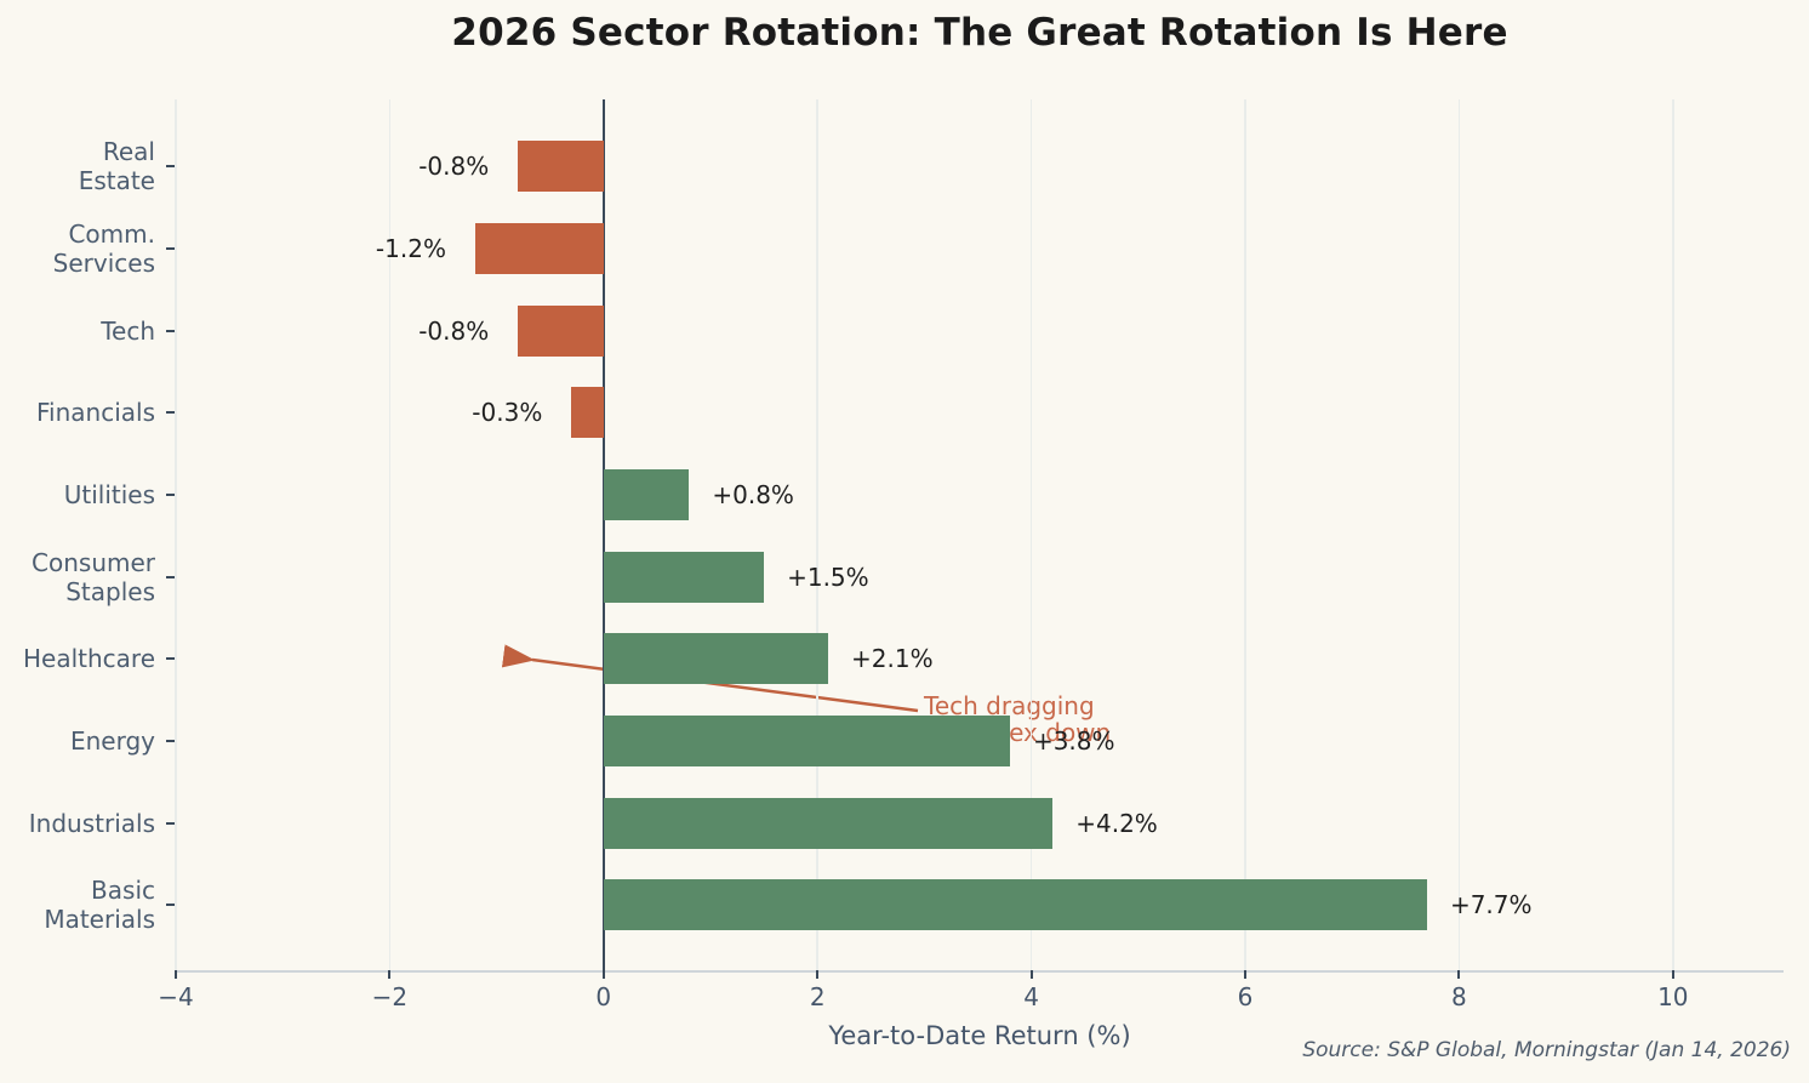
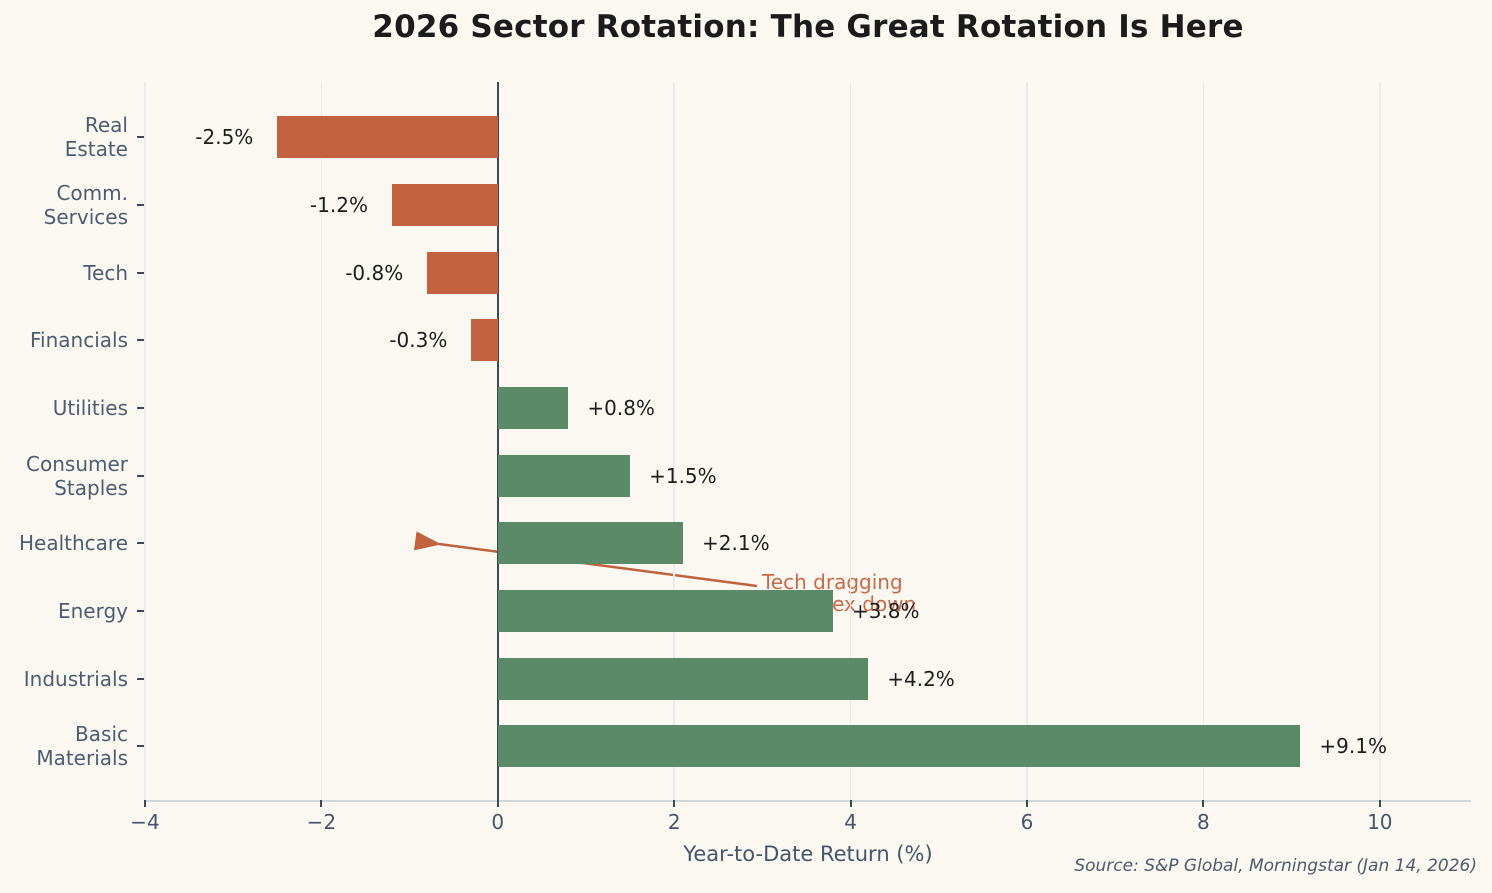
Real Estate: -0.8% -> -2.5%
Basic Materials: +7.7% -> +9.1%
